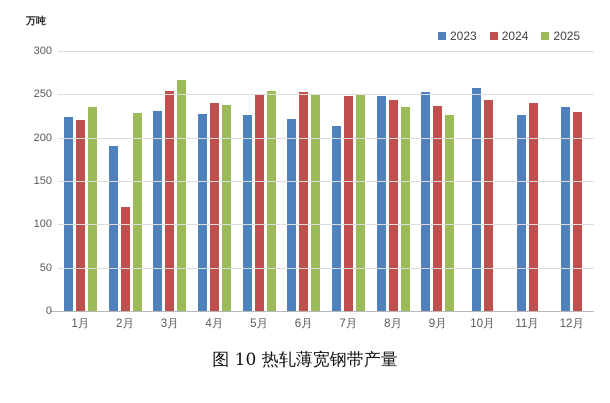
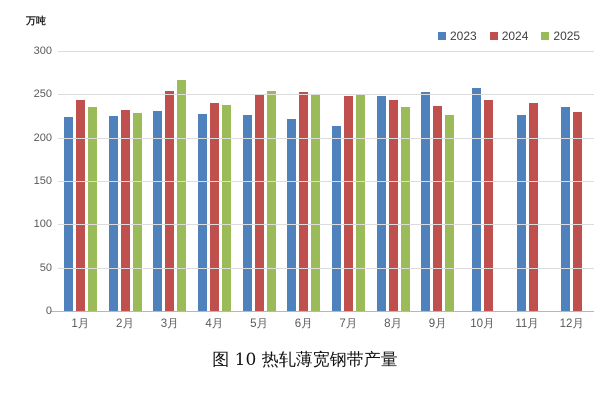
2024/1月: 220 -> 240
2023/2月: 190 -> 220
2024/2月: 120 -> 230
